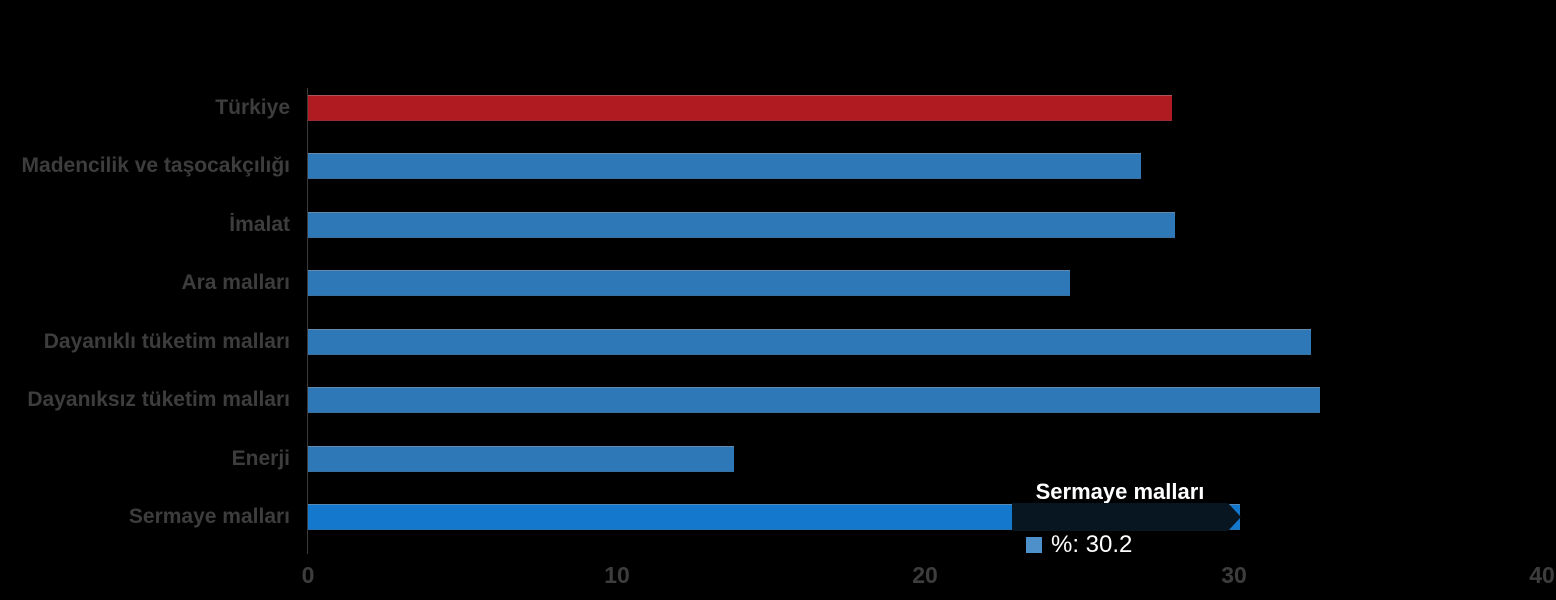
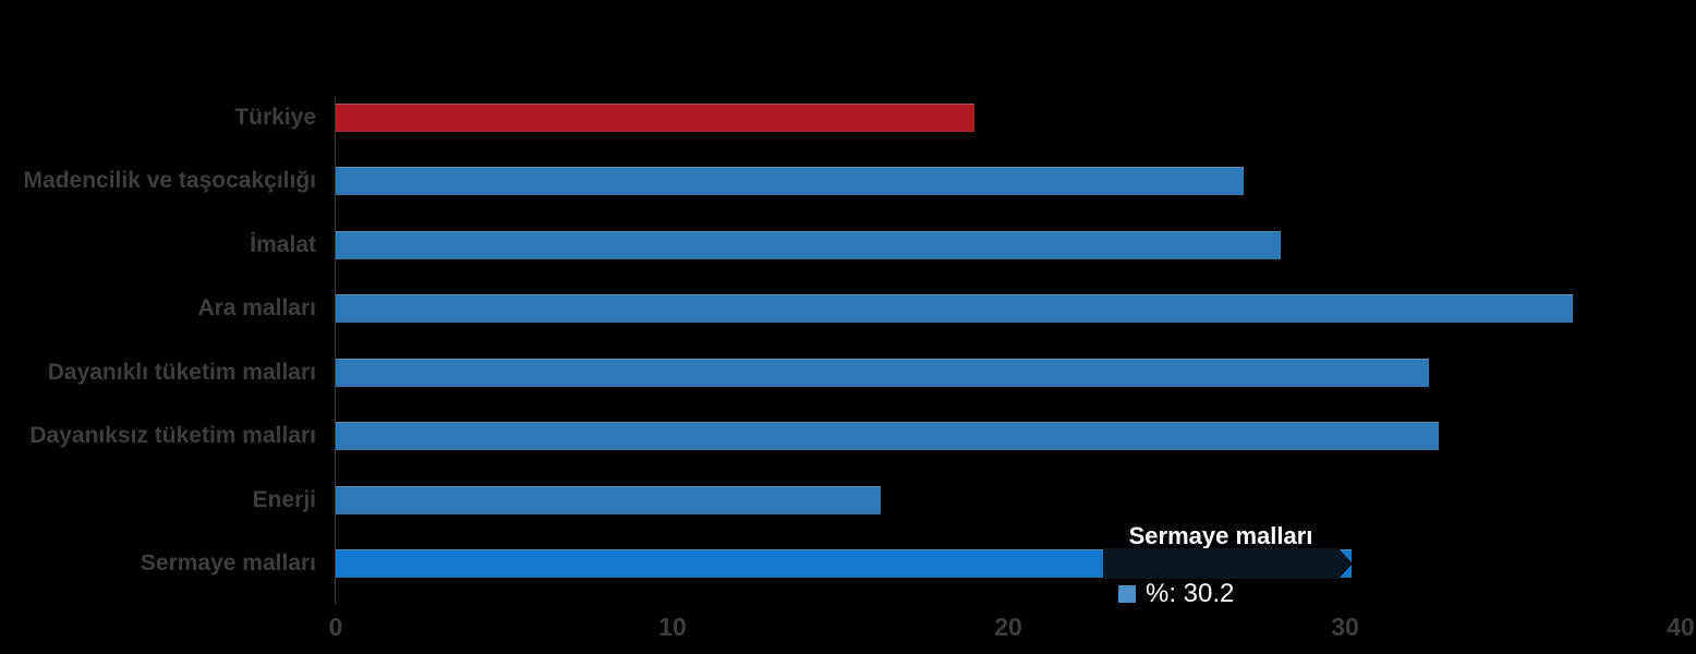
Türkiye: 28.0 -> 19.0
Ara malları: 24.7 -> 36.8
Enerji: 13.8 -> 16.2
